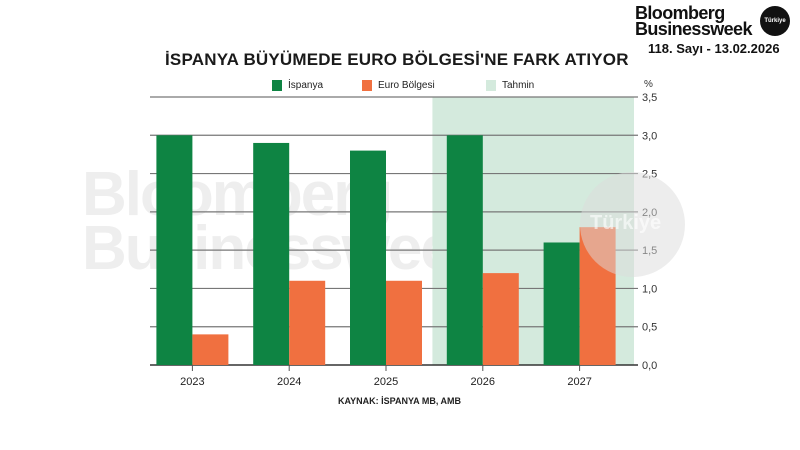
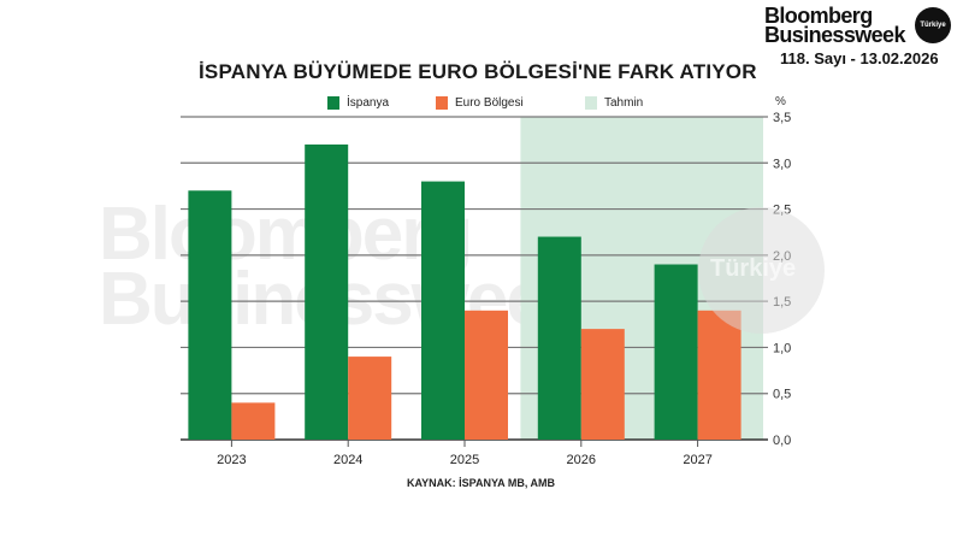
İspanya/2023: 3,0 -> 2,7
İspanya/2024: 2,9 -> 3,2
Euro Bölgesi/2024: 1,1 -> 0,9
Euro Bölgesi/2025: 1,1 -> 1,4
İspanya/2026: 3,0 -> 2,2
İspanya/2027: 1,6 -> 1,9
Euro Bölgesi/2027: 1,8 -> 1,4
